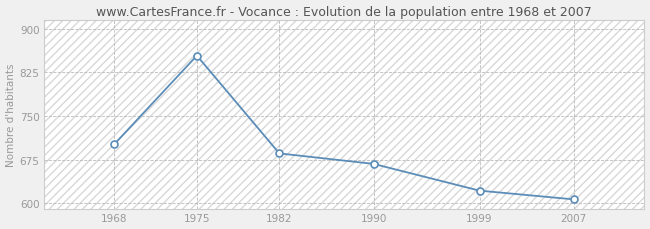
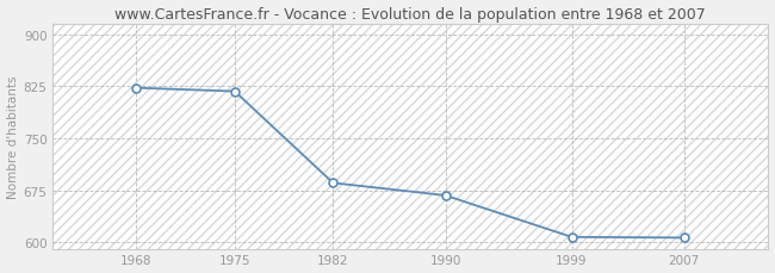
1968: 702 -> 823
1975: 854 -> 818
1999: 622 -> 608
